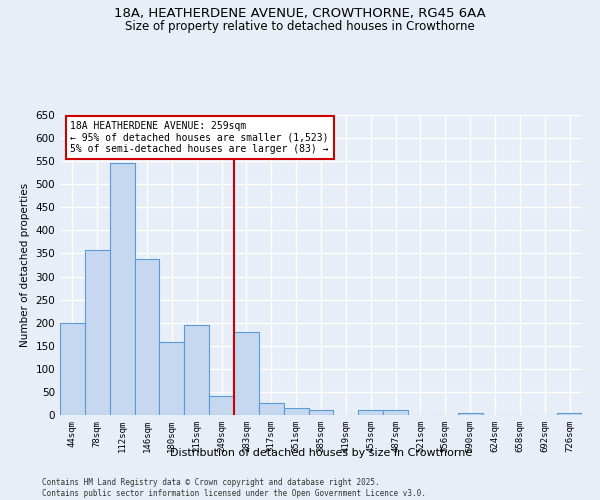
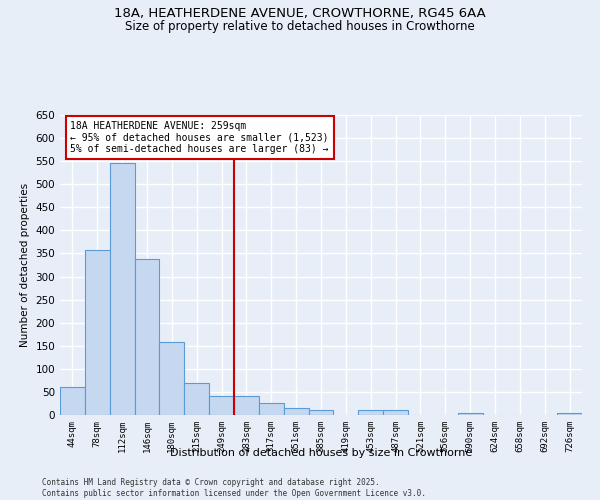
44sqm: 200 -> 60
215sqm: 195 -> 70
283sqm: 180 -> 42
